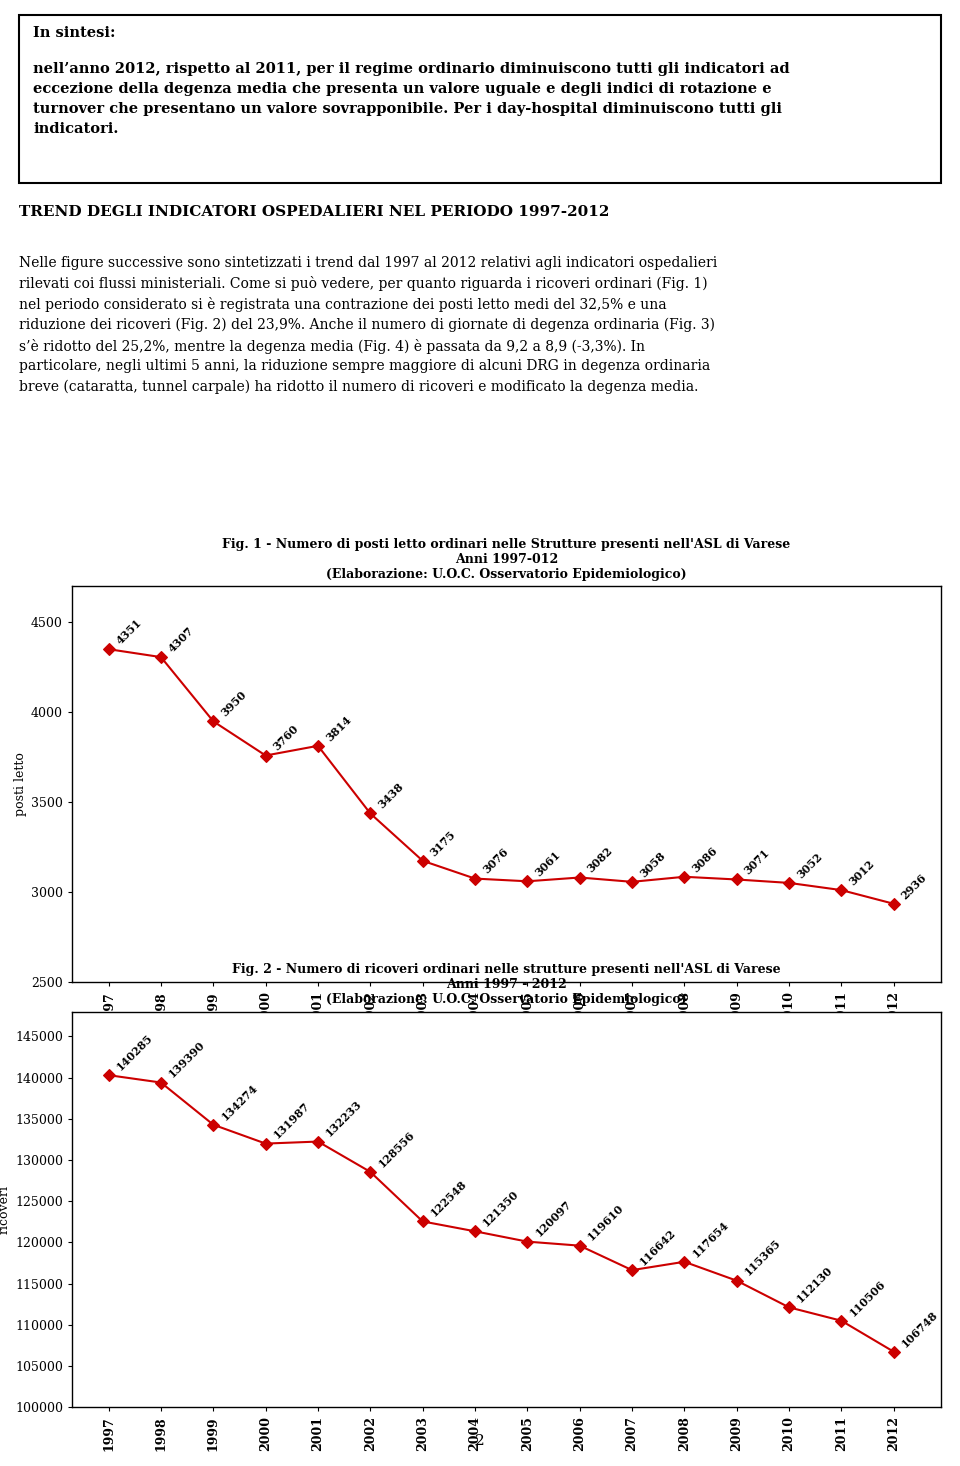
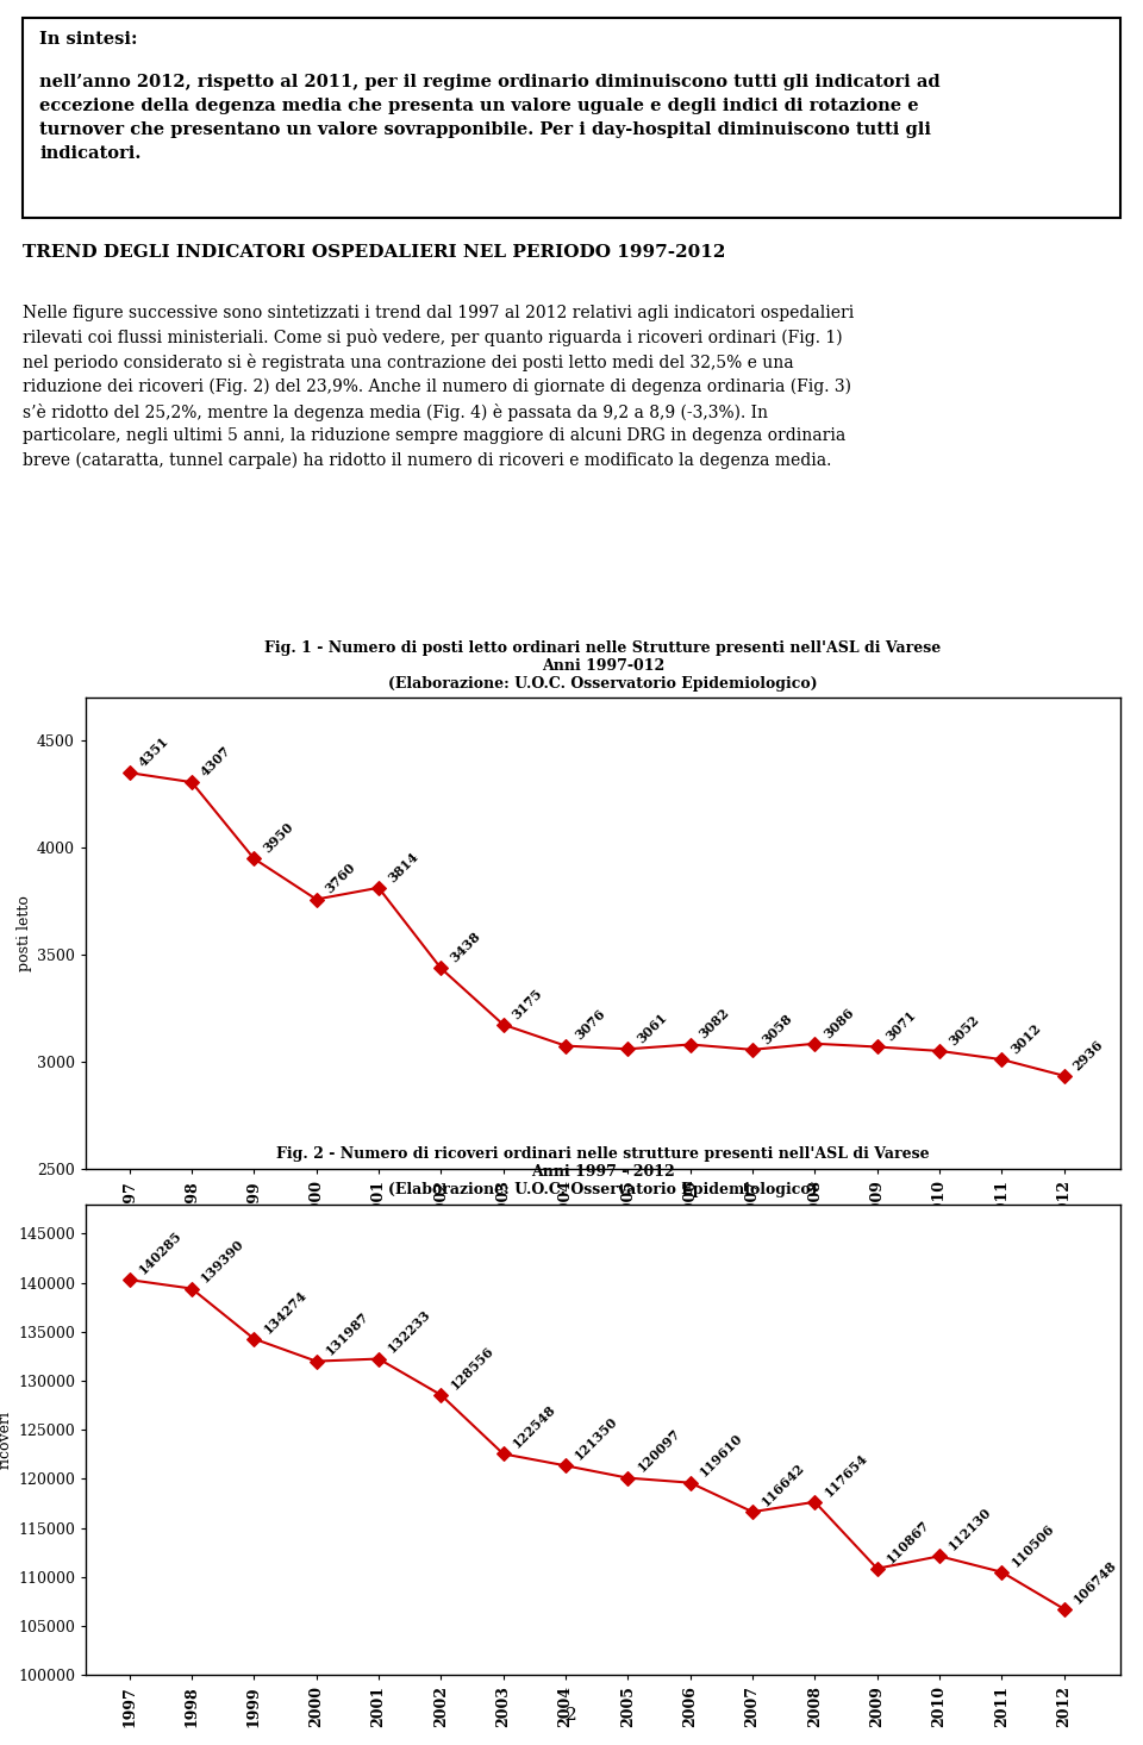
2009: 115365 -> 110867
